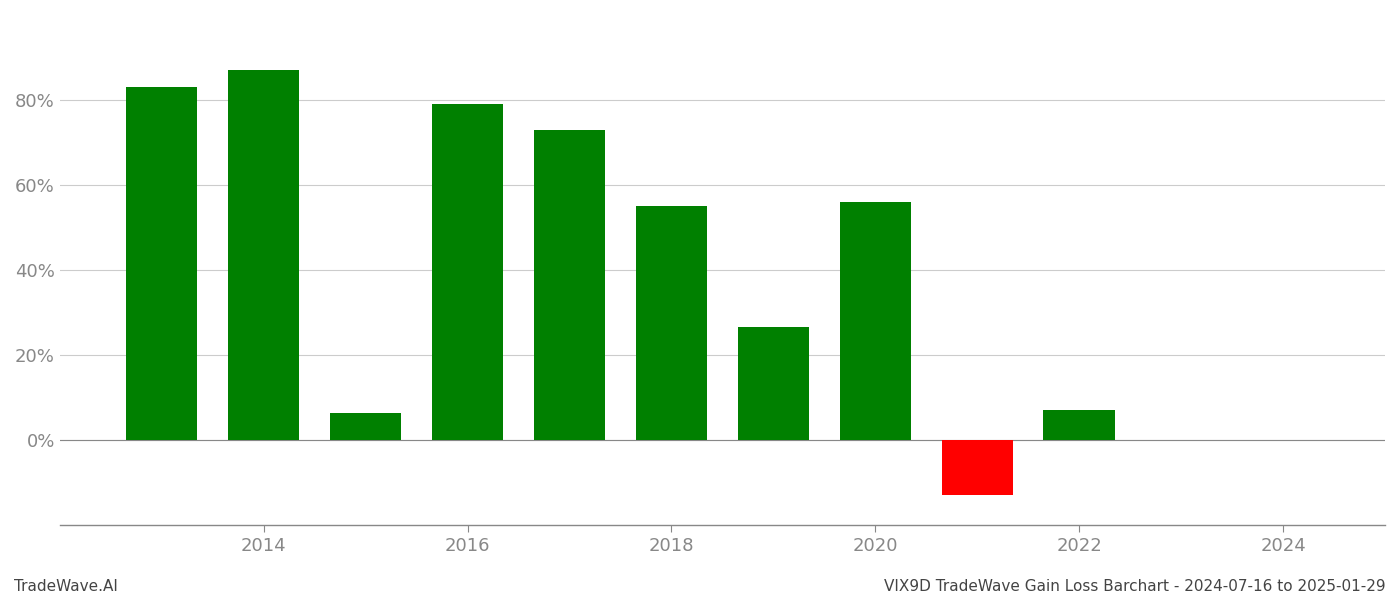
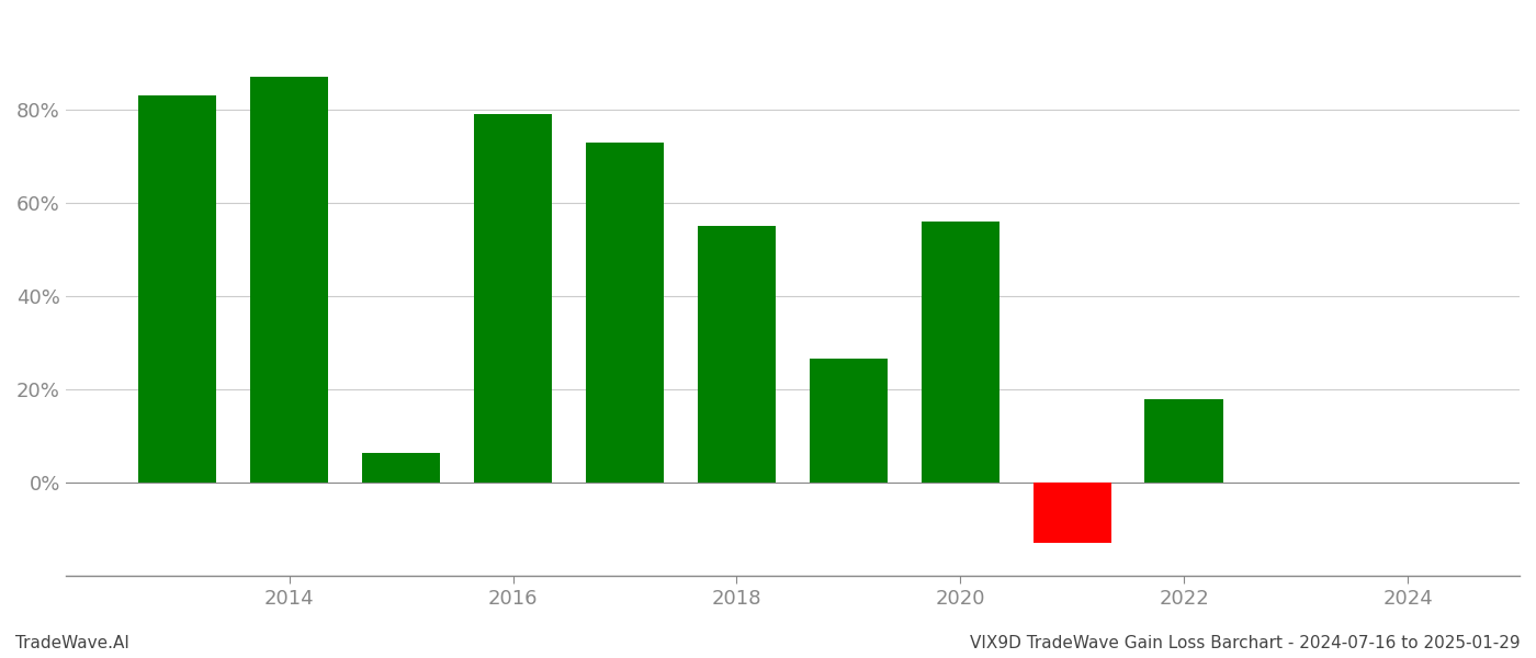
2022: 7.0% -> 18.0%
